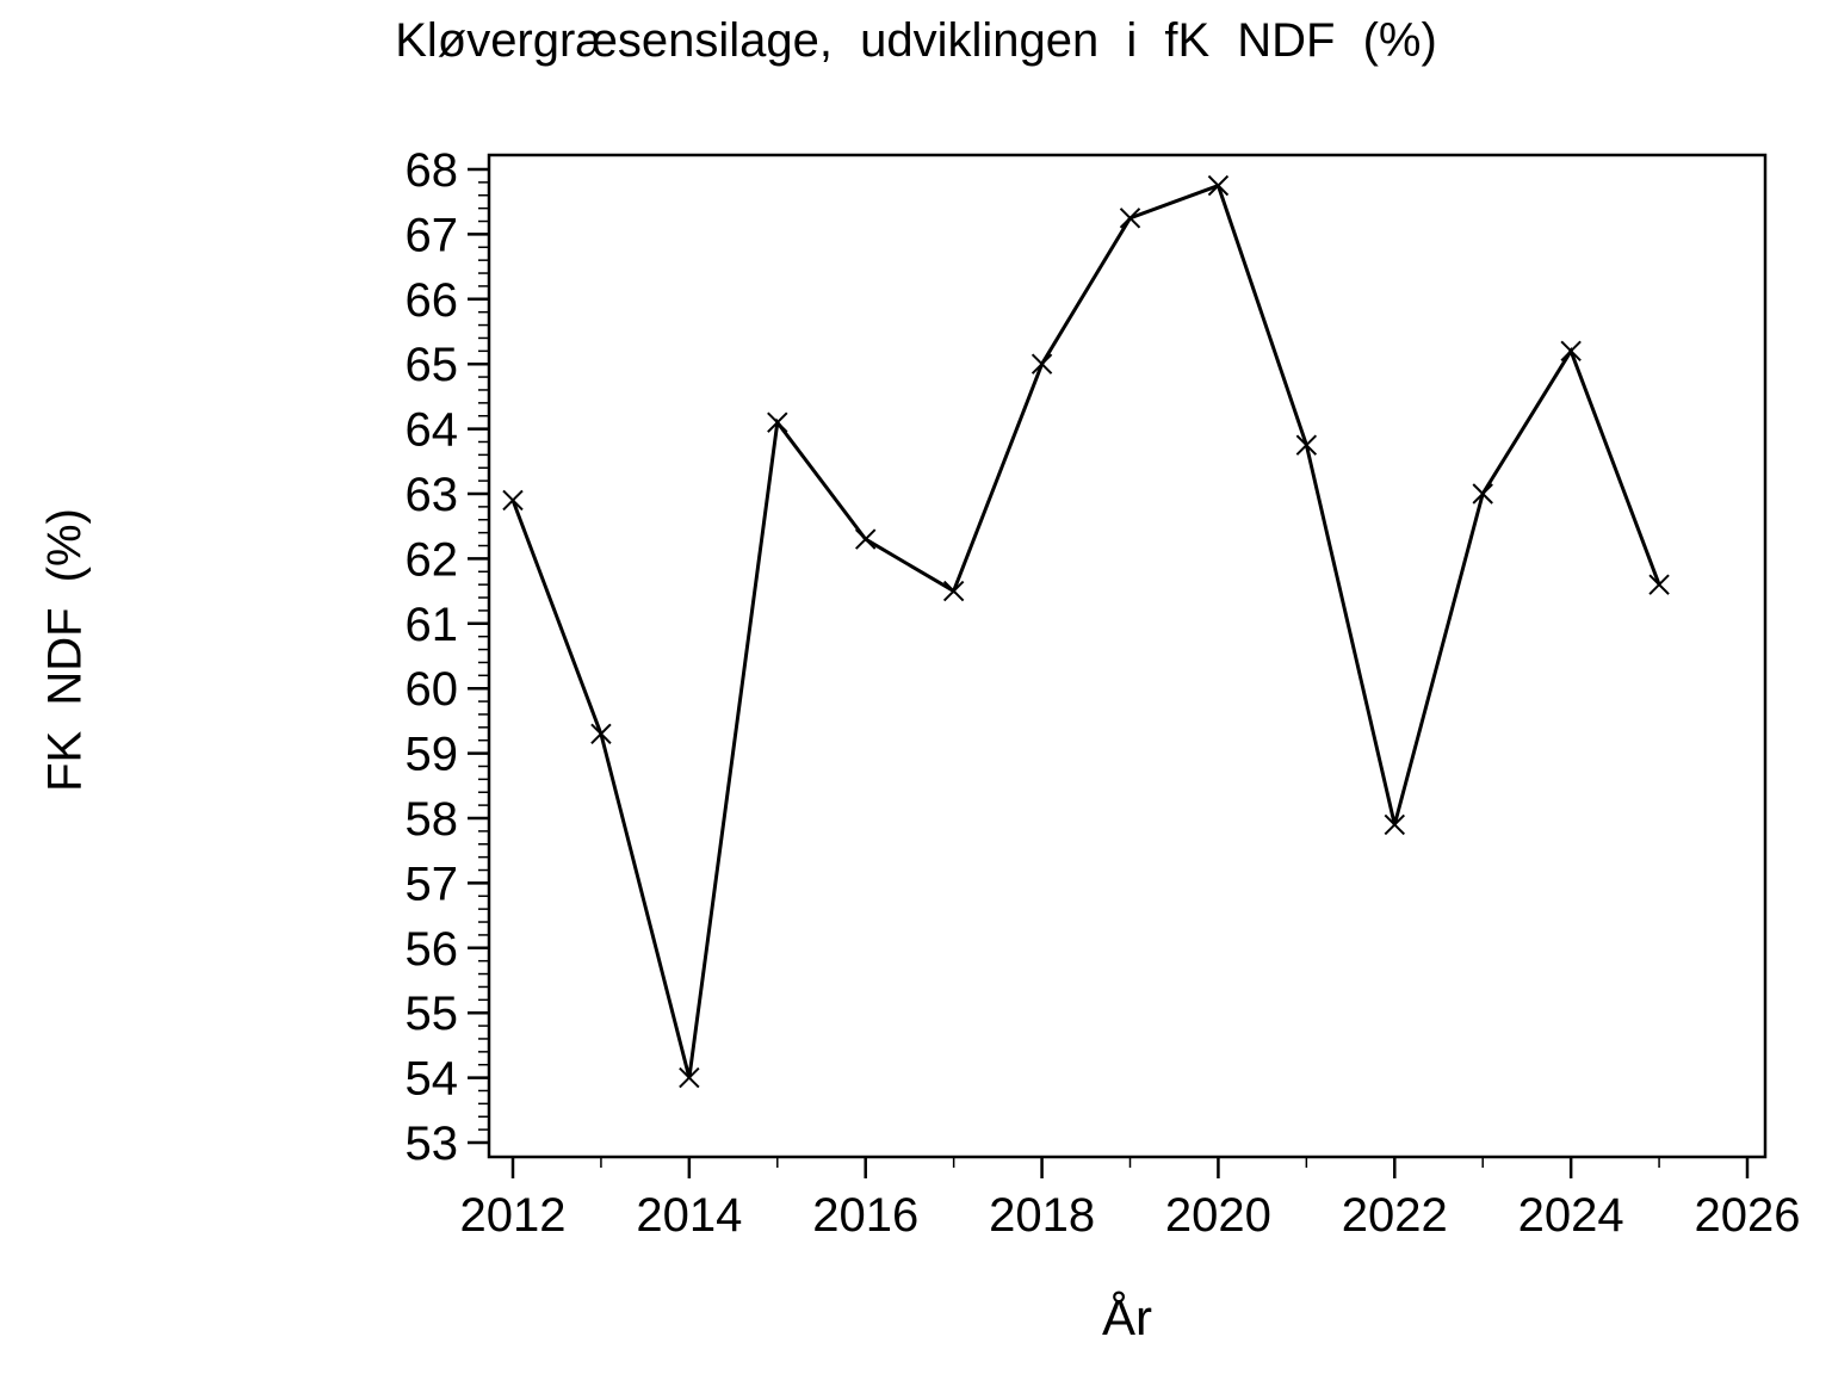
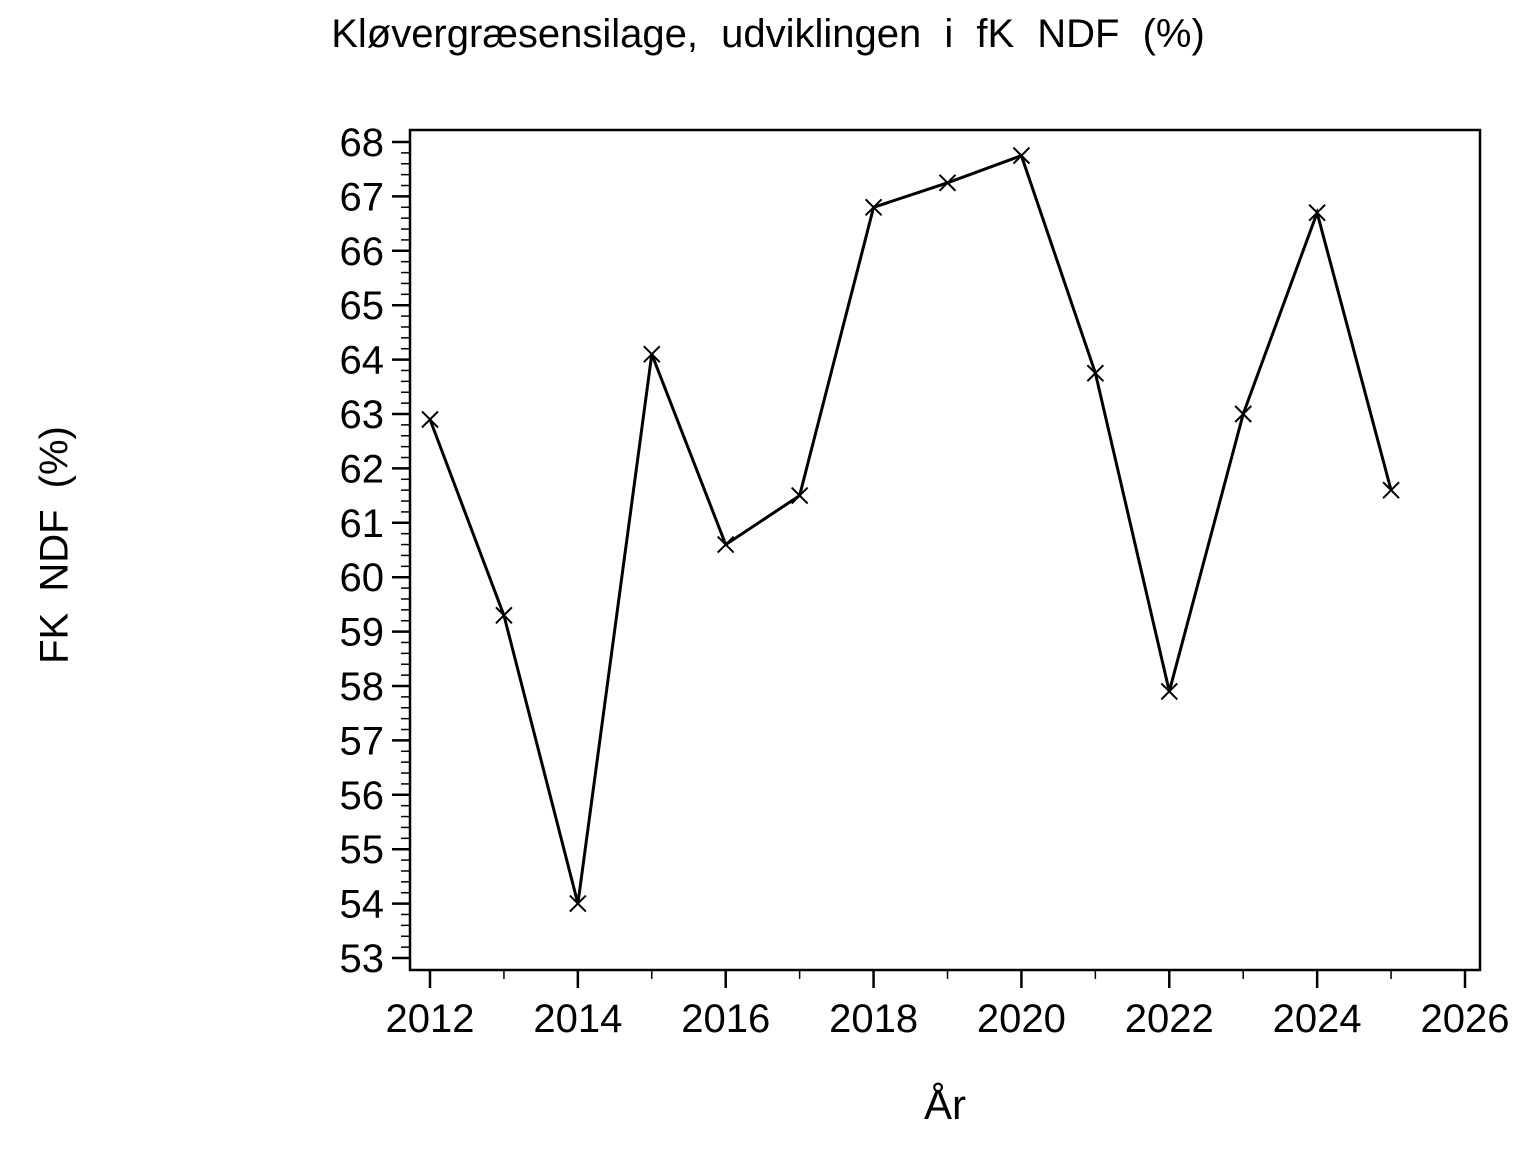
2016: 62.3 -> 60.6
2018: 65.0 -> 66.8
2024: 65.2 -> 66.7
